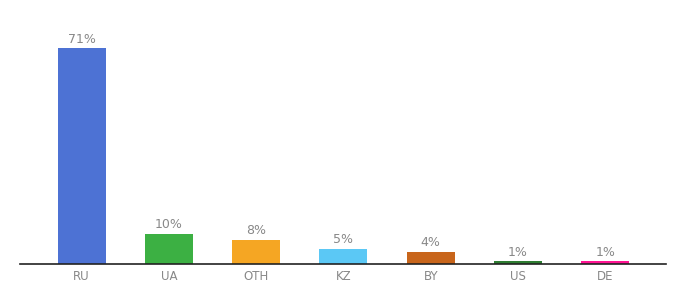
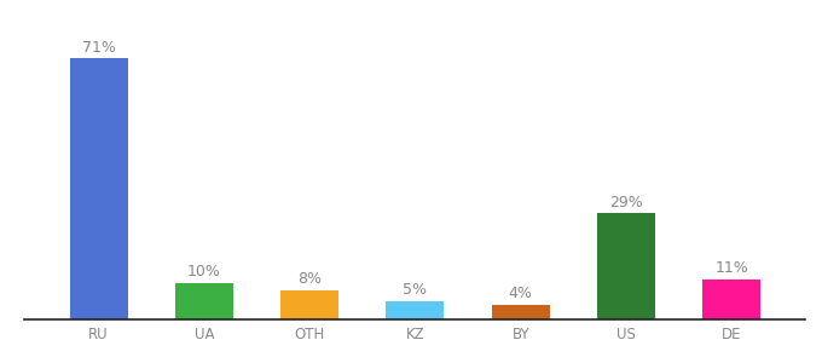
US: 1% -> 29%
DE: 1% -> 11%
